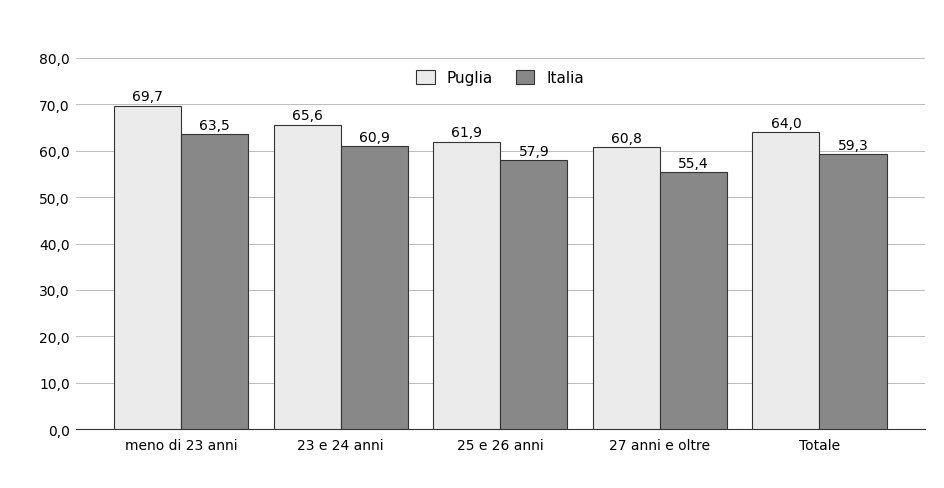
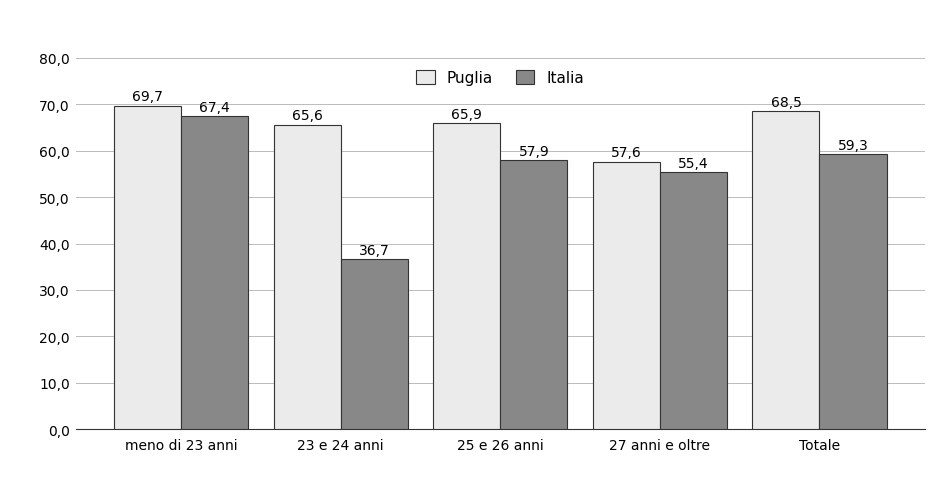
Italia/meno di 23 anni: 63,5 -> 67,4
Italia/23 e 24 anni: 60,9 -> 36,7
Puglia/25 e 26 anni: 61,9 -> 65,9
Puglia/27 anni e oltre: 60,8 -> 57,6
Puglia/Totale: 64,0 -> 68,5
